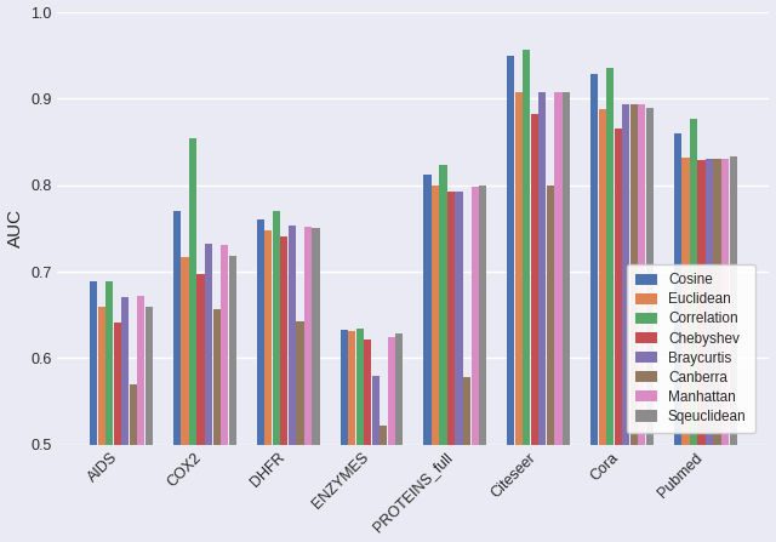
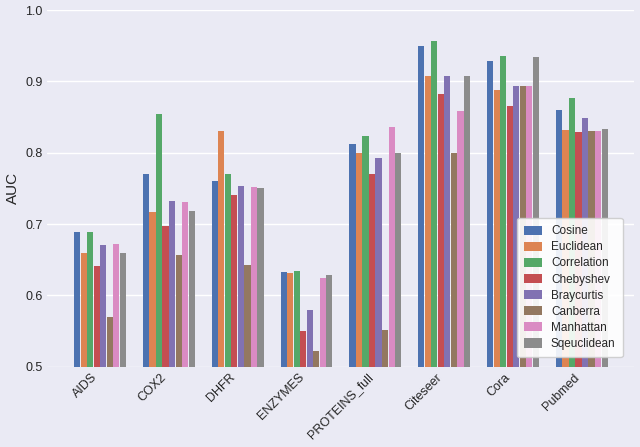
Euclidean/DHFR: 0.748 -> 0.830
Chebyshev/ENZYMES: 0.621 -> 0.550
Chebyshev/PROTEINS_full: 0.793 -> 0.770
Canberra/PROTEINS_full: 0.578 -> 0.552
Manhattan/PROTEINS_full: 0.798 -> 0.836
Manhattan/Citeseer: 0.908 -> 0.858
Sqeuclidean/Cora: 0.890 -> 0.934
Braycurtis/Pubmed: 0.830 -> 0.848
